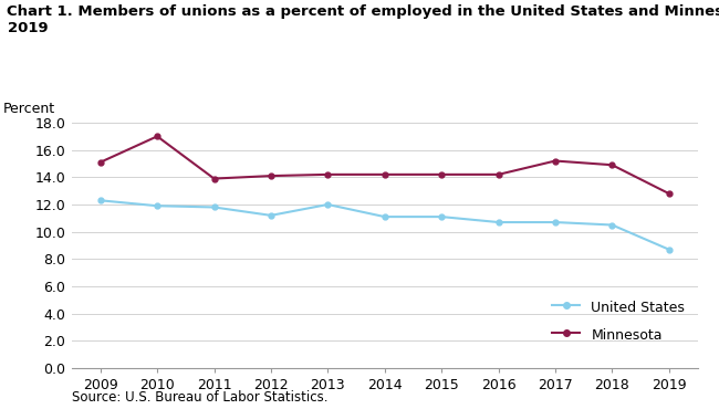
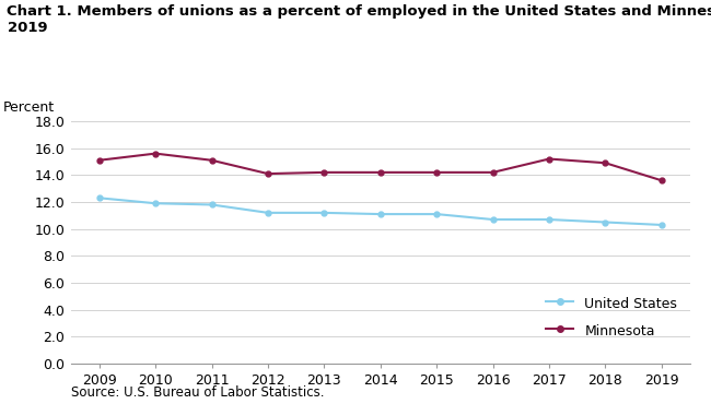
Minnesota/2010: 17.0 -> 15.6
Minnesota/2011: 13.9 -> 15.1
United States/2013: 12.0 -> 11.2
United States/2019: 8.7 -> 10.3
Minnesota/2019: 12.8 -> 13.6
